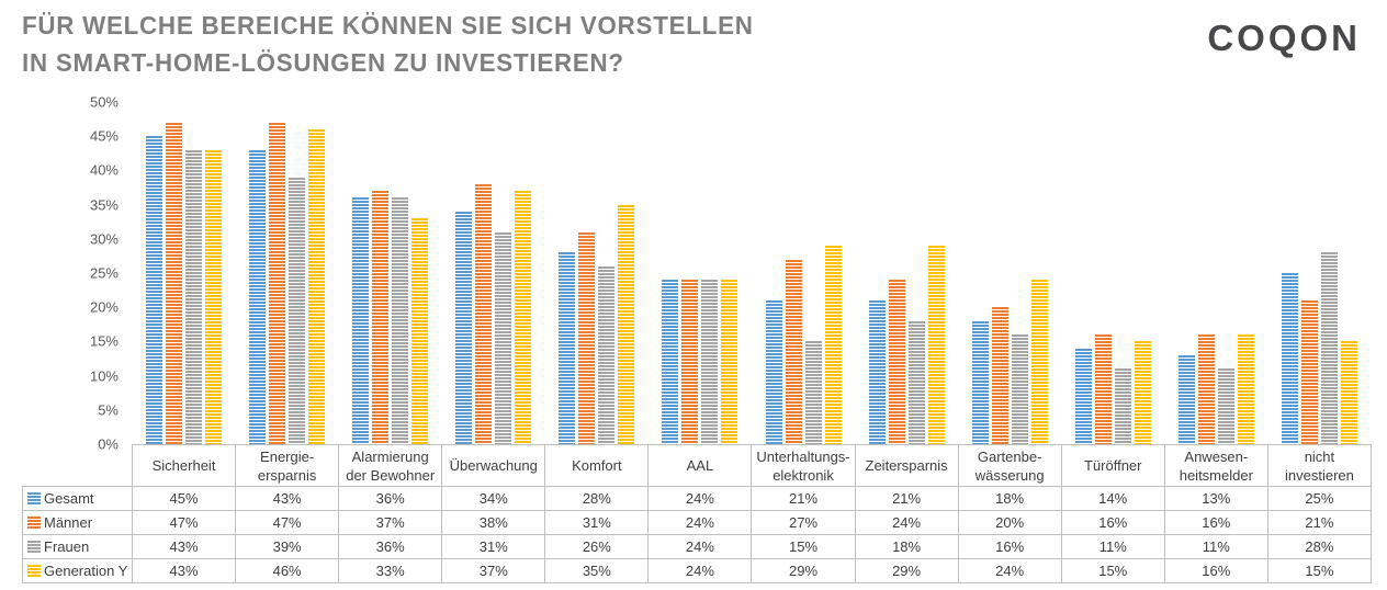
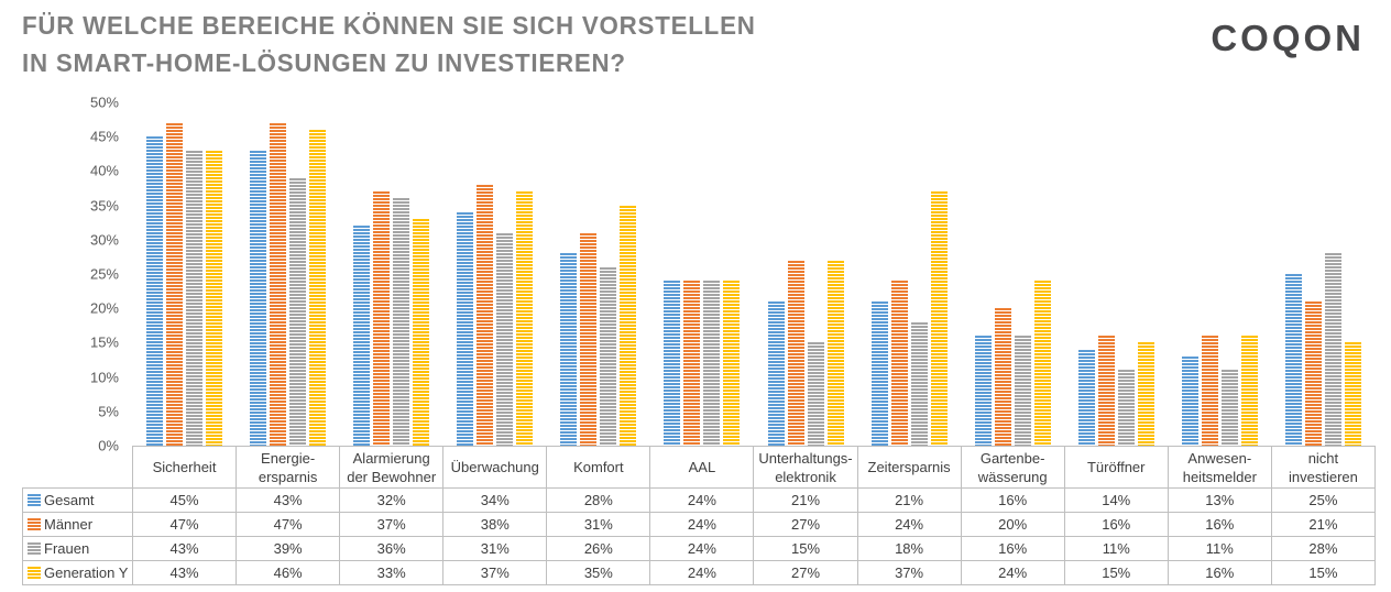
Gesamt/Alarmierung der Bewohner: 36% -> 32%
Generation Y/Unterhaltungs- elektronik: 29% -> 27%
Generation Y/Zeitersparnis: 29% -> 37%
Gesamt/Gartenbe- wässerung: 18% -> 16%
